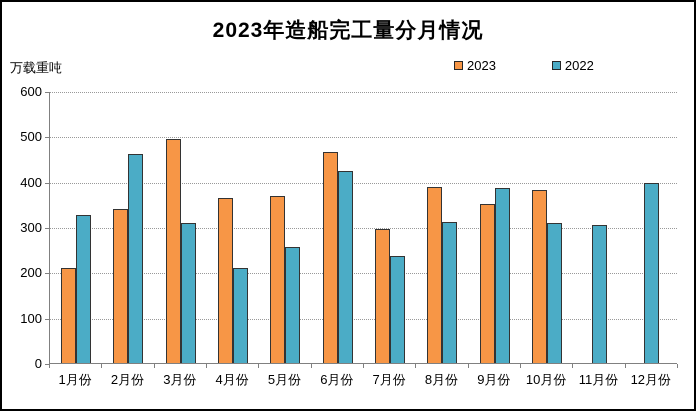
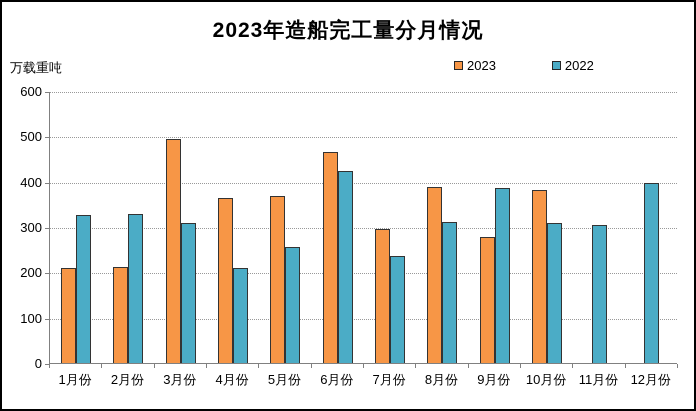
2023/2月份: 340 -> 210
2022/2月份: 460 -> 330
2023/9月份: 350 -> 280
